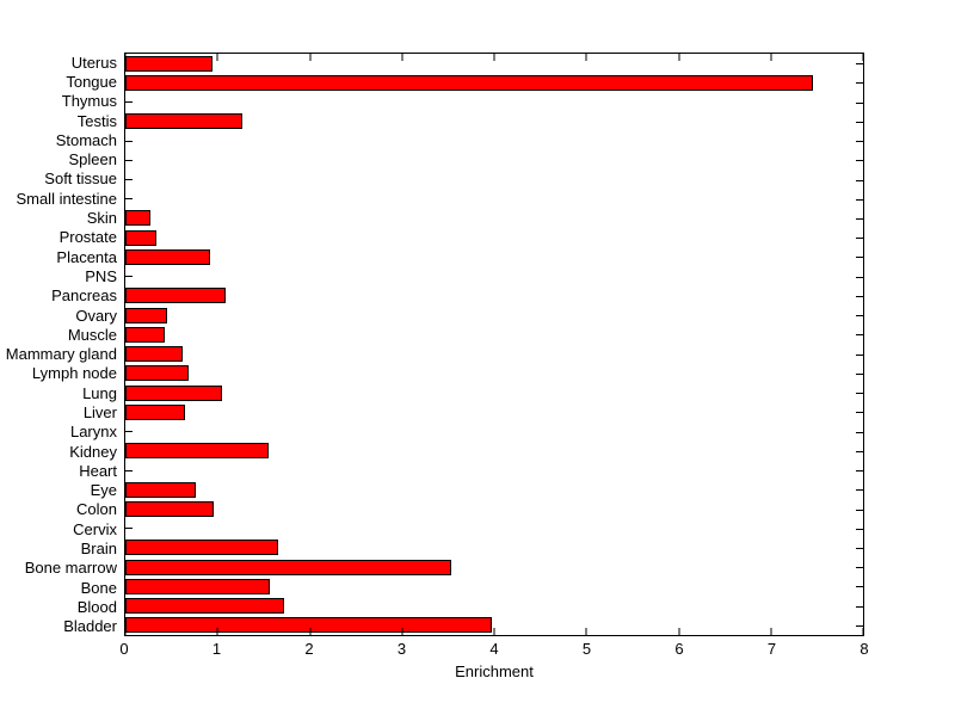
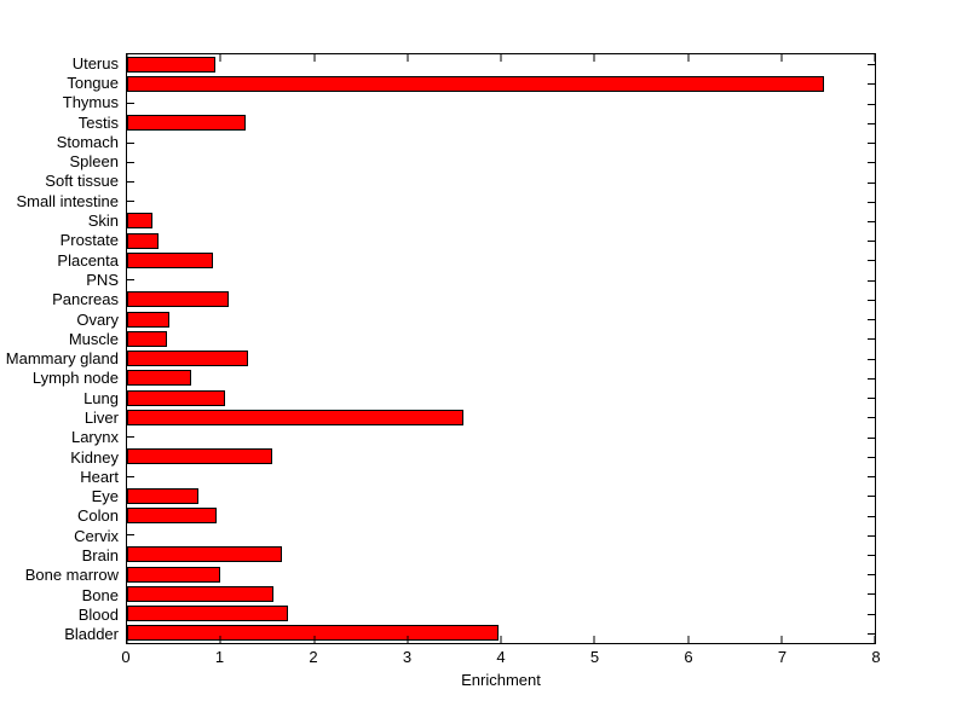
Mammary gland: 0.6 -> 1.3
Liver: 0.7 -> 3.6
Bone marrow: 3.5 -> 1.0
